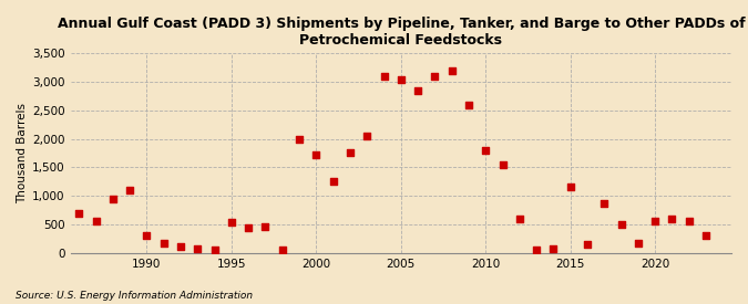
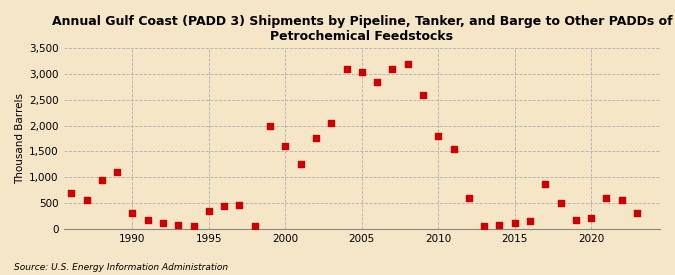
1995: 540 -> 350
2000: 1,720 -> 1,600
2015: 1,160 -> 100
2020: 560 -> 200
